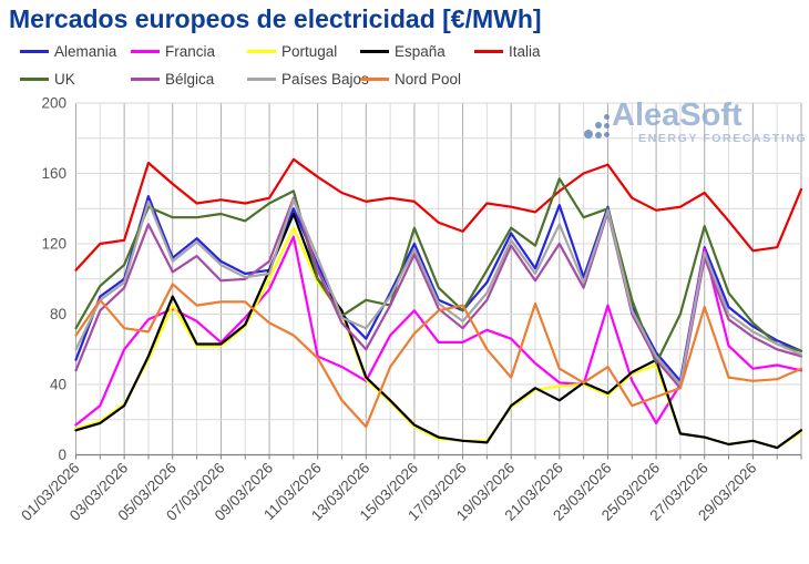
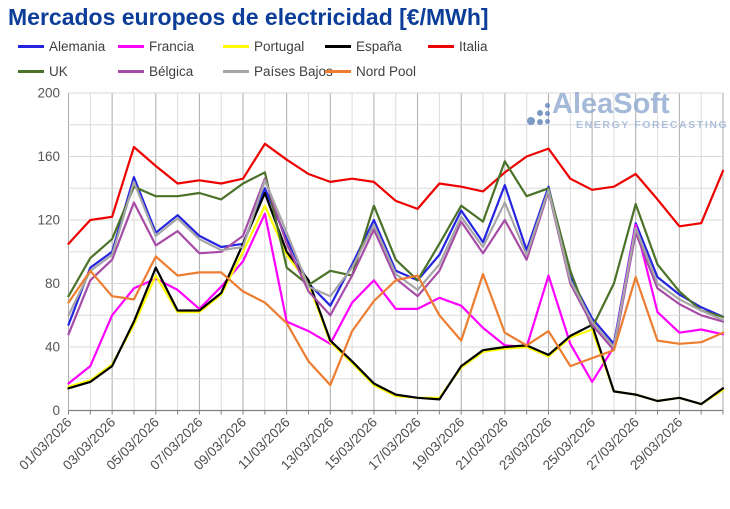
UK/11/03/2026: 100 -> 90
España/21/03/2026: 31 -> 40
